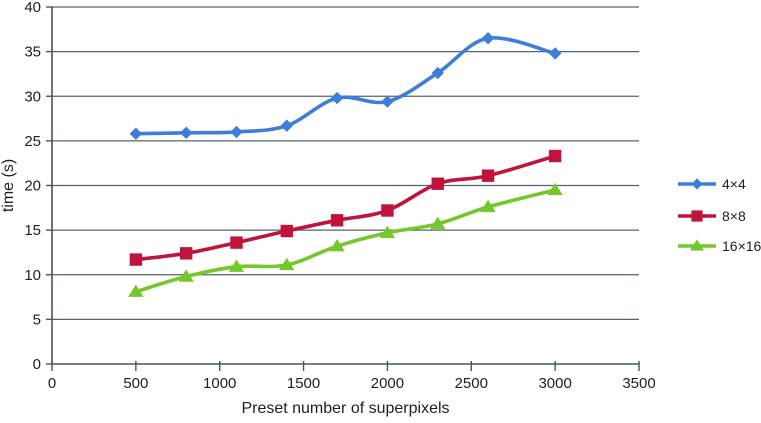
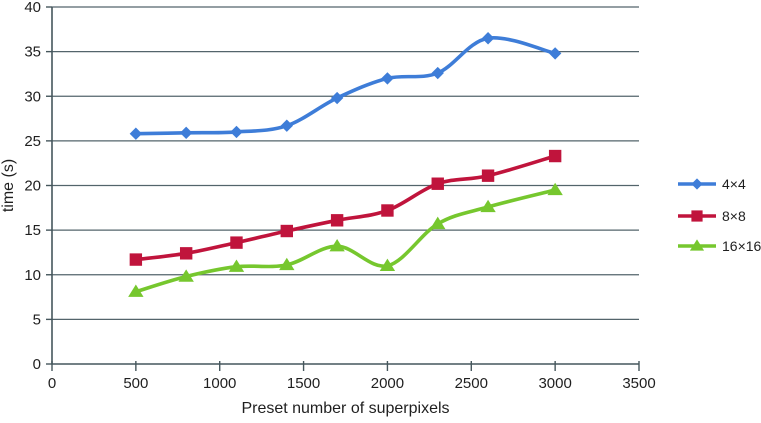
4×4/2000: 29 -> 32
16×16/2000: 15 -> 11
